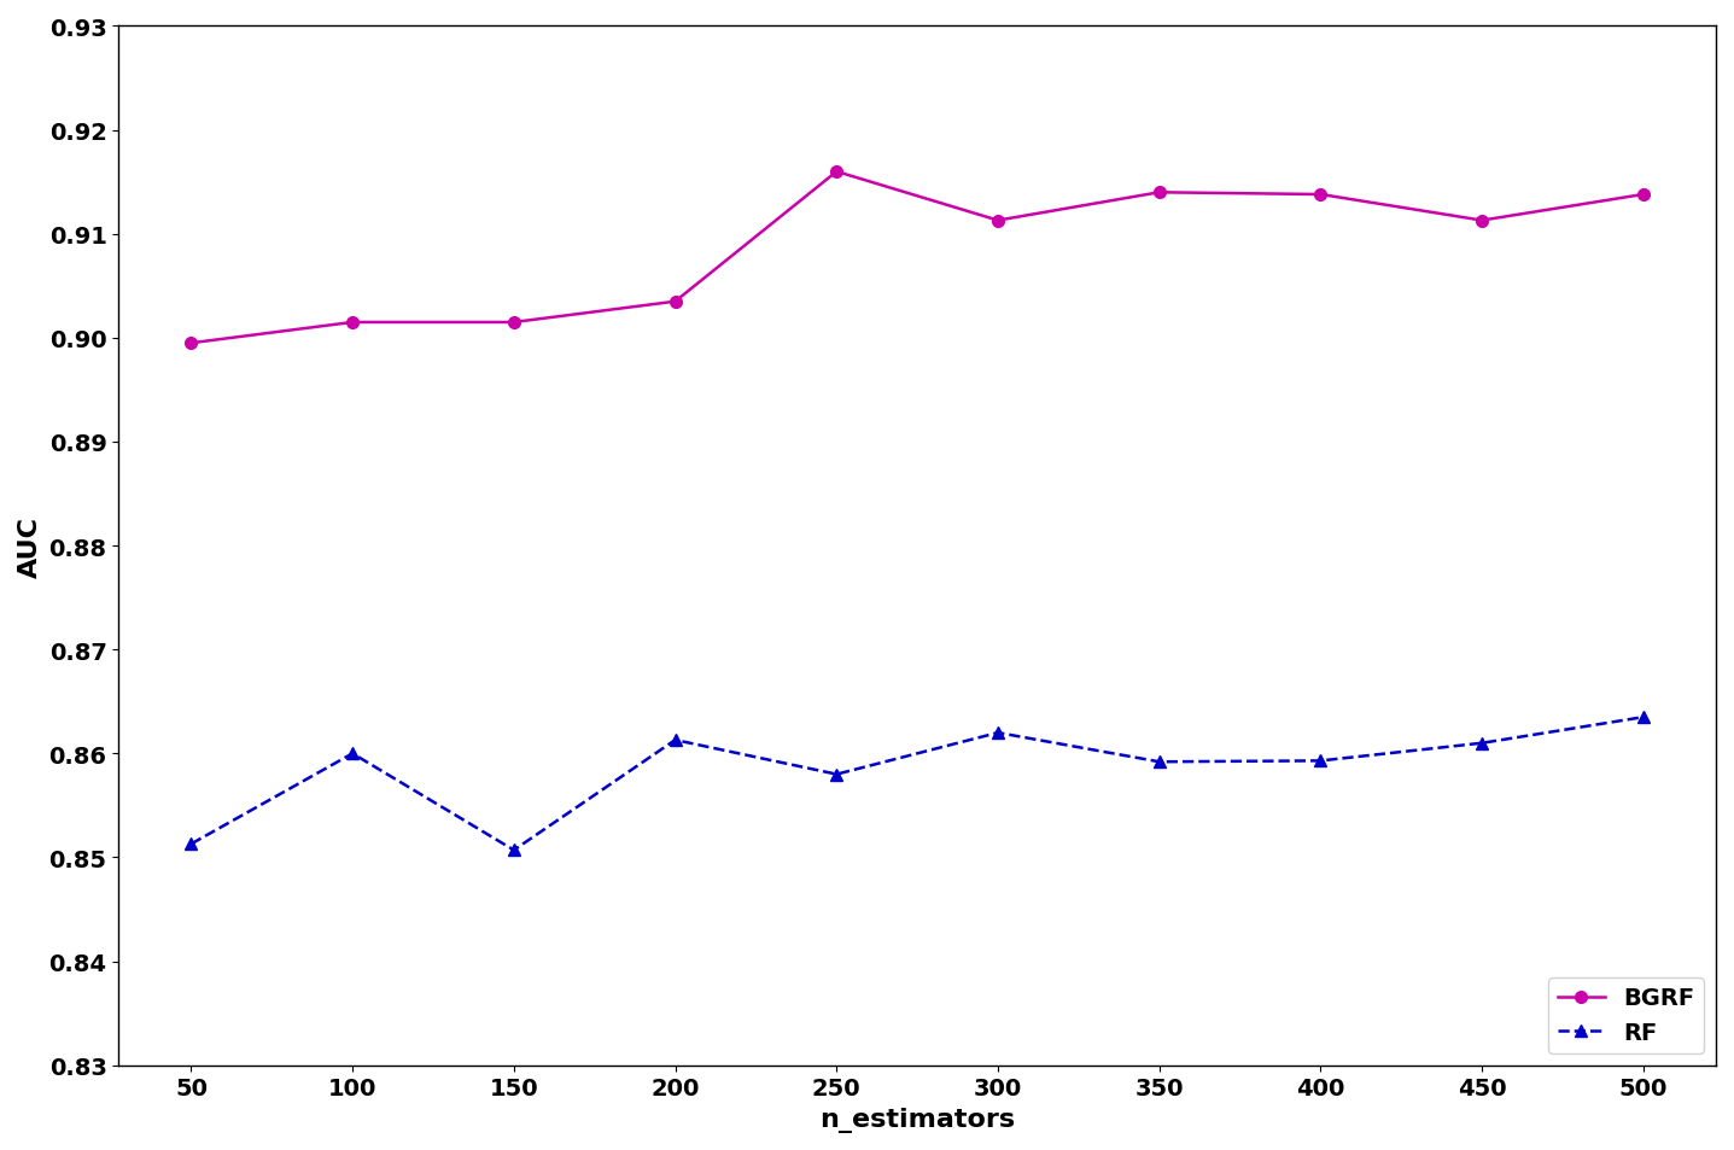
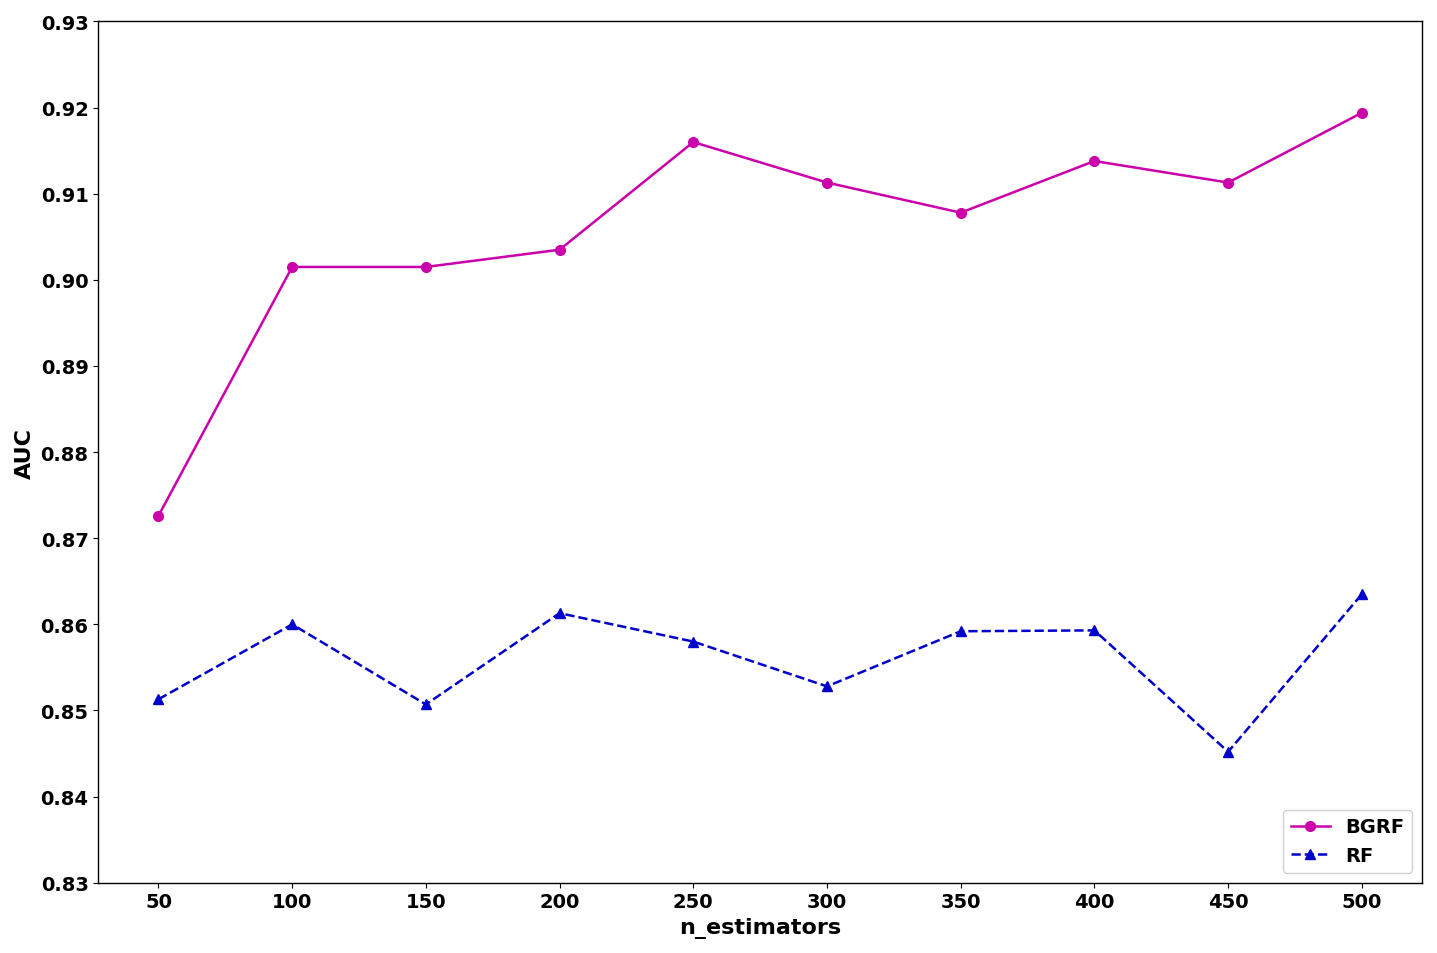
BGRF/50: 0.8995 -> 0.8726
RF/300: 0.8620 -> 0.8528
BGRF/350: 0.9140 -> 0.9078
RF/450: 0.8610 -> 0.8452
BGRF/500: 0.9138 -> 0.9194
